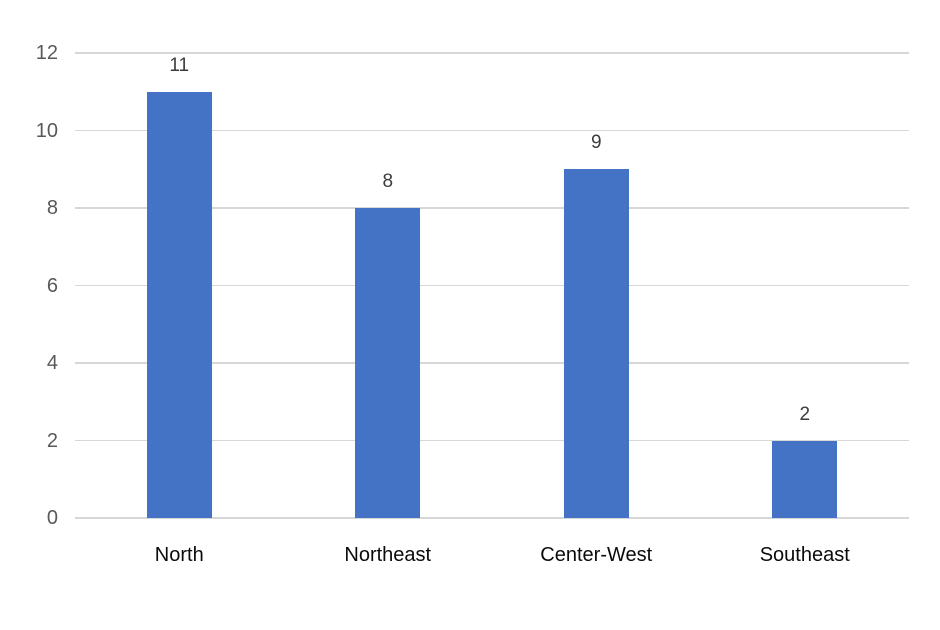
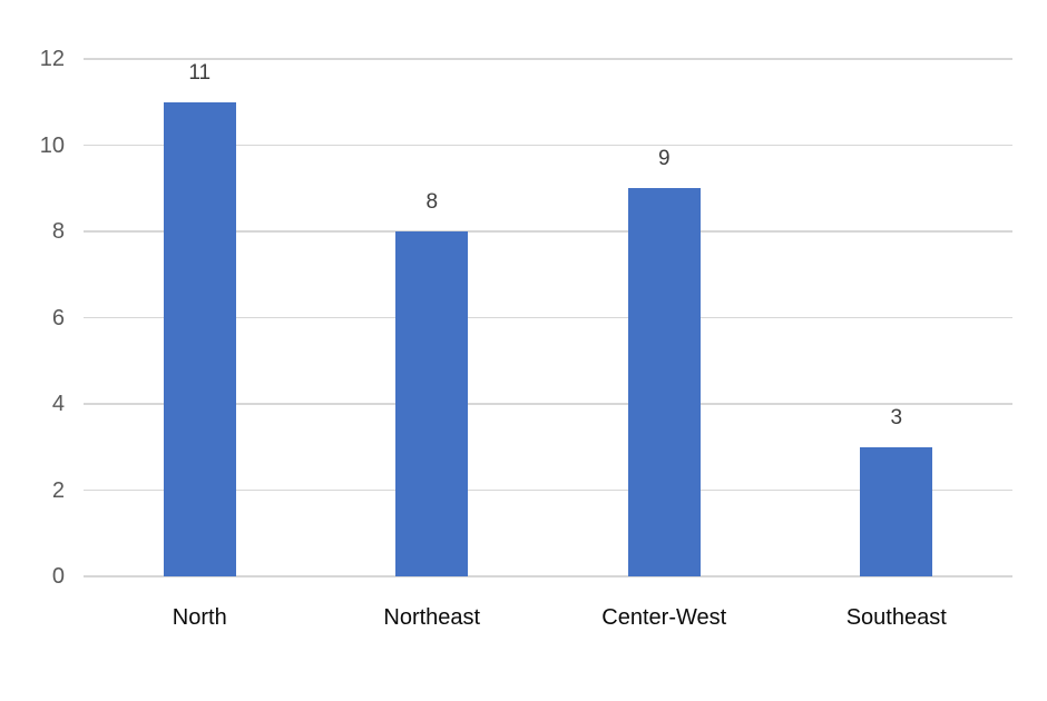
Southeast: 2 -> 3
